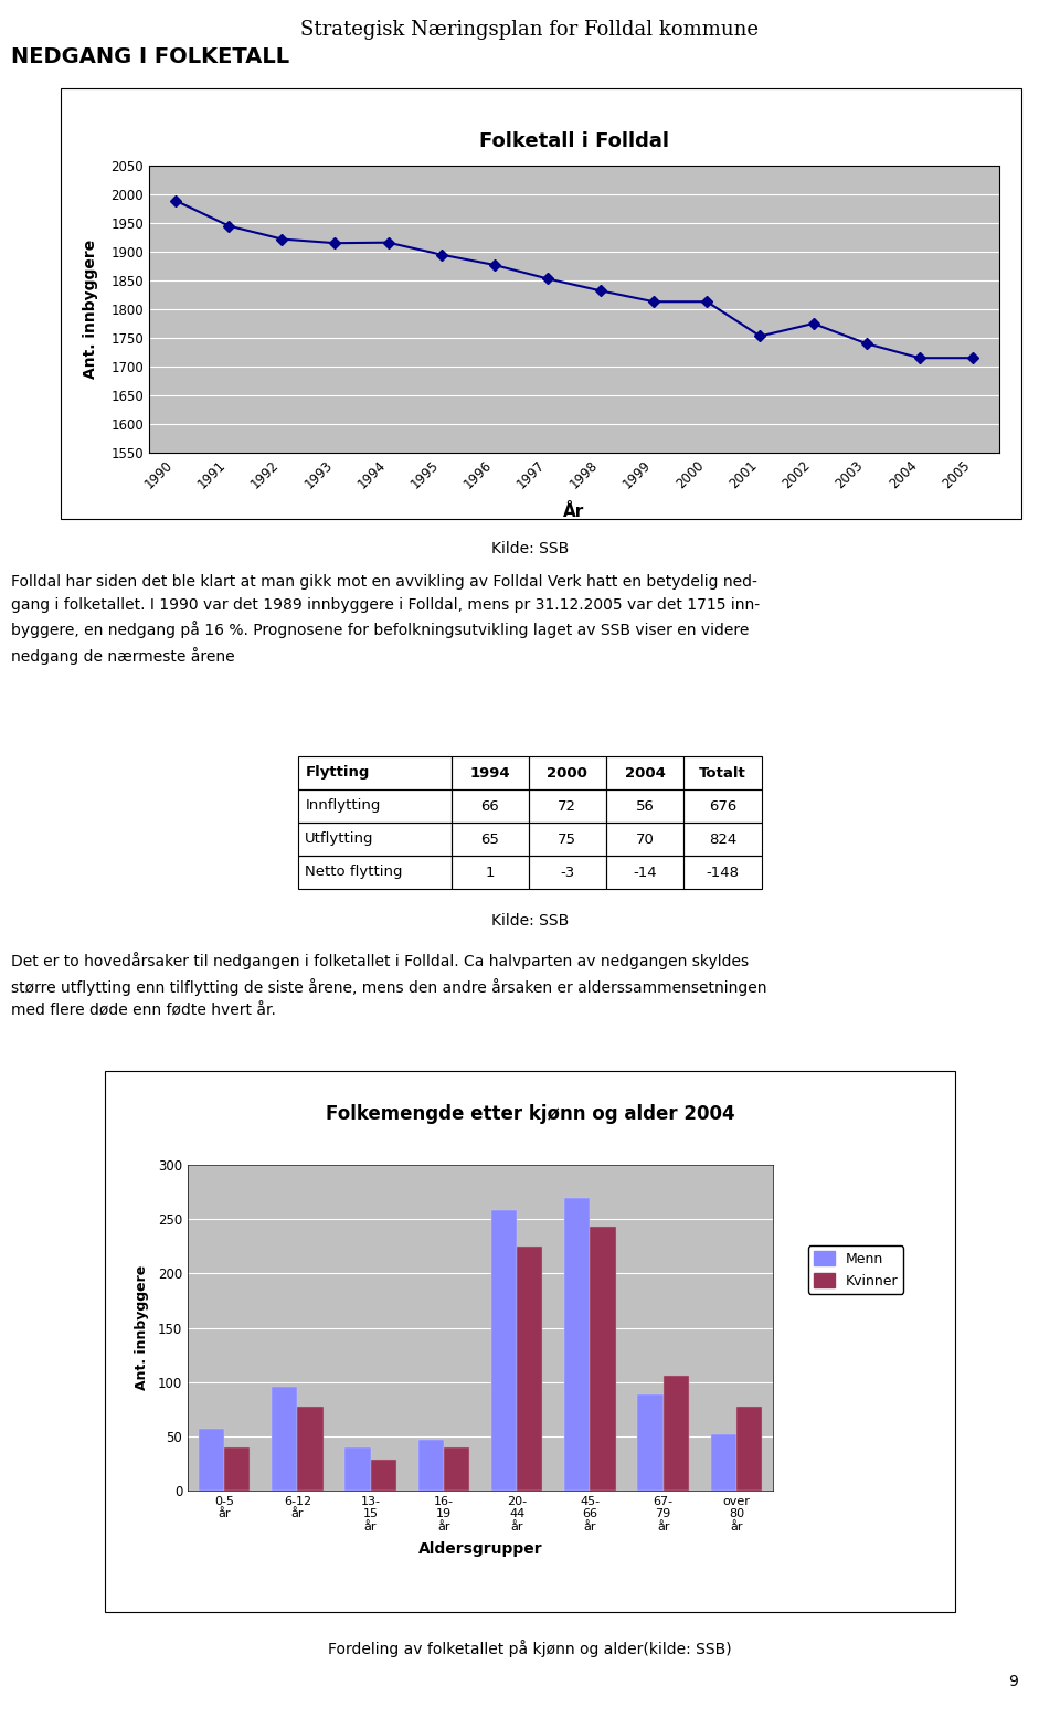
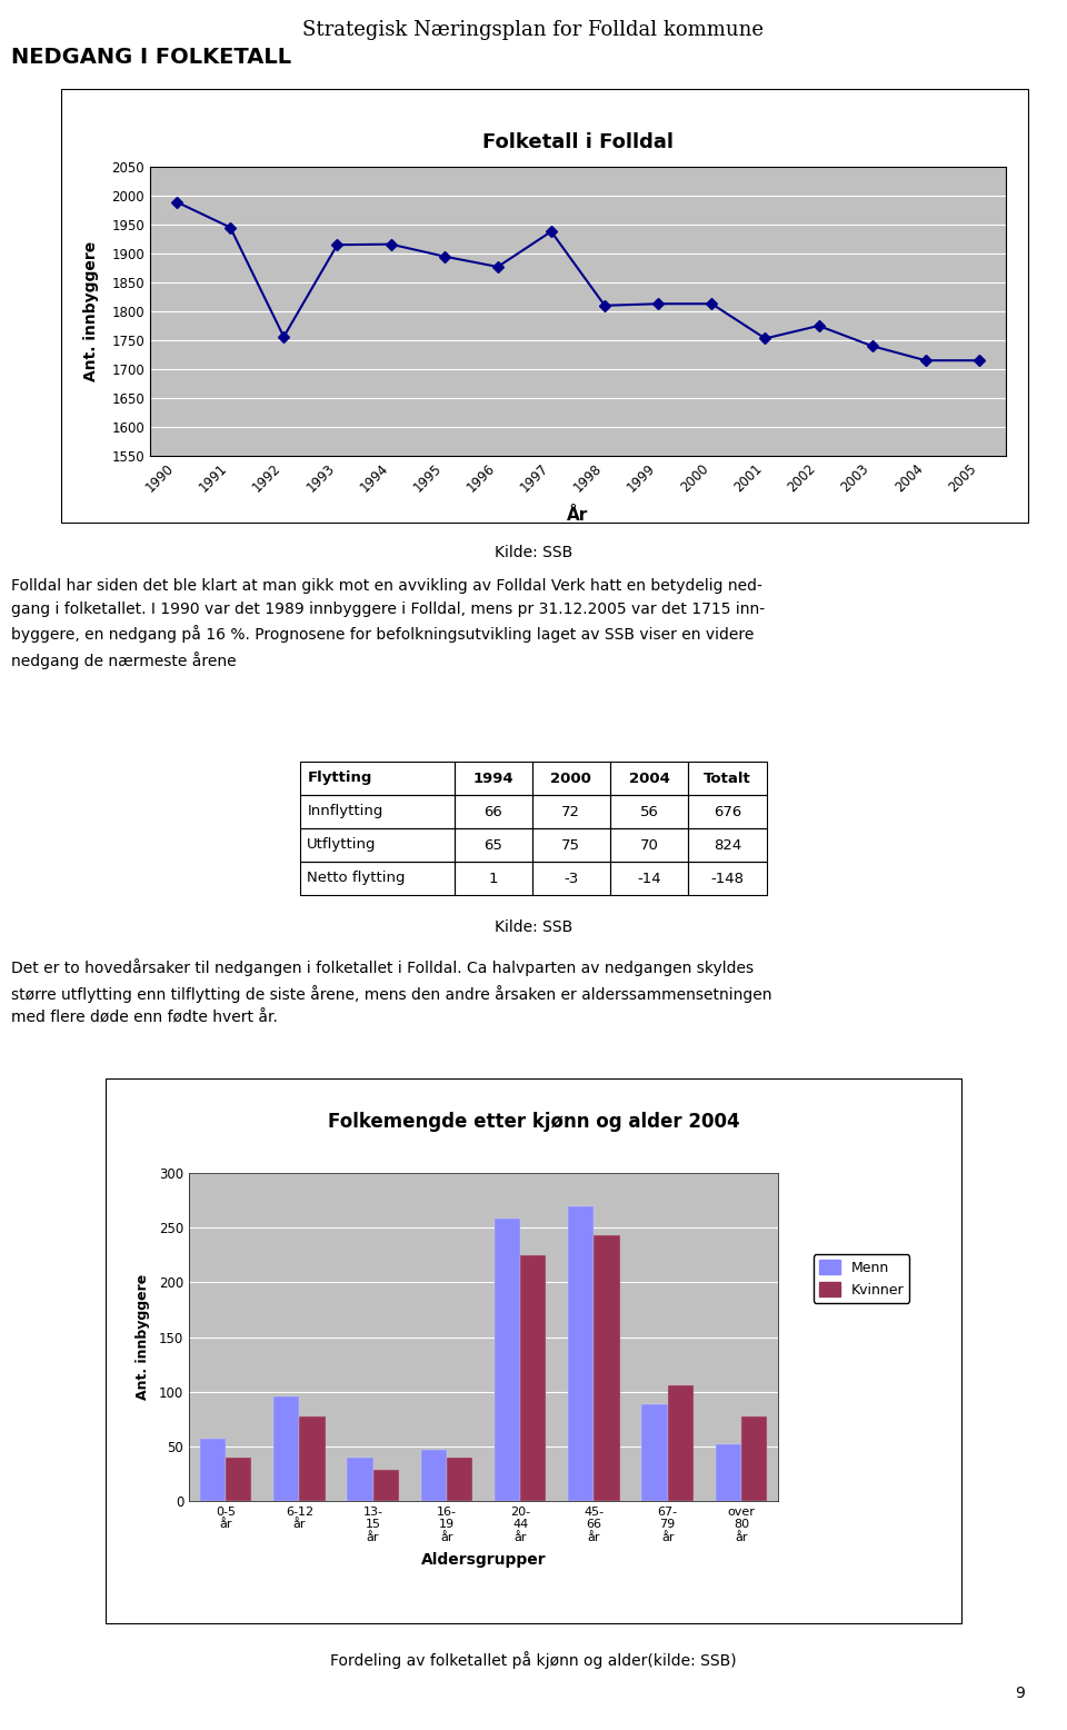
Folketall i Folldal/1992: 1922 -> 1756
Folketall i Folldal/1997: 1853 -> 1938
Folketall i Folldal/1998: 1832 -> 1810
